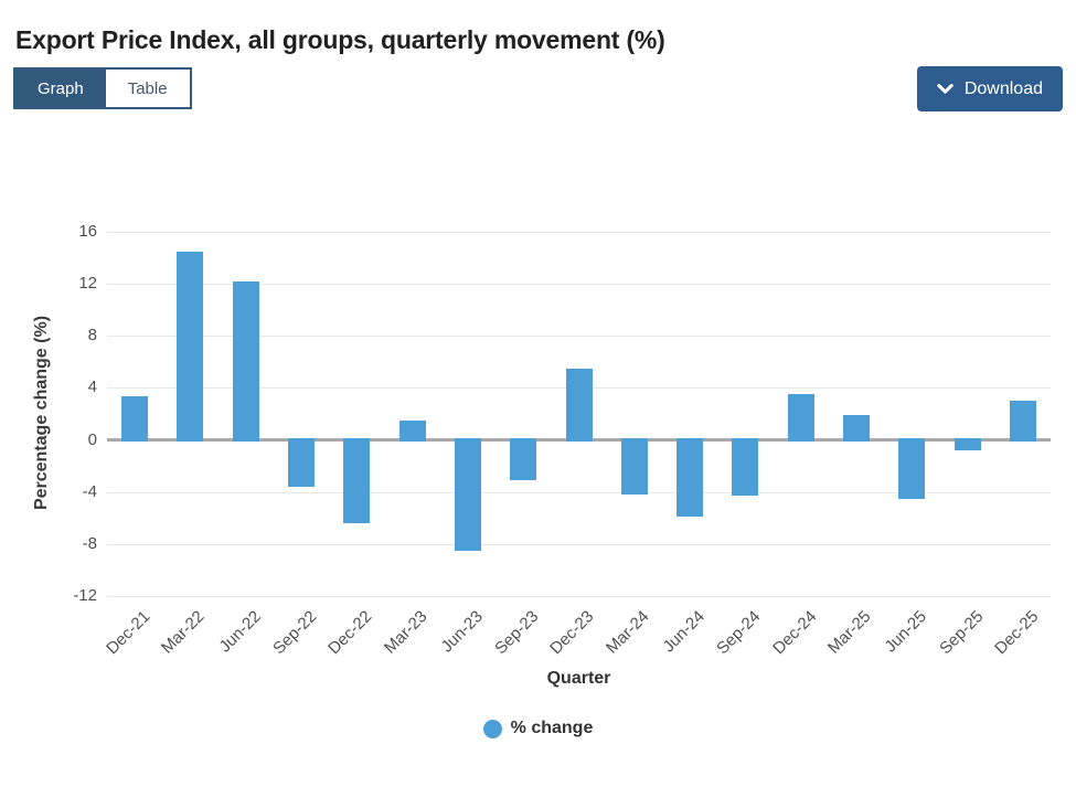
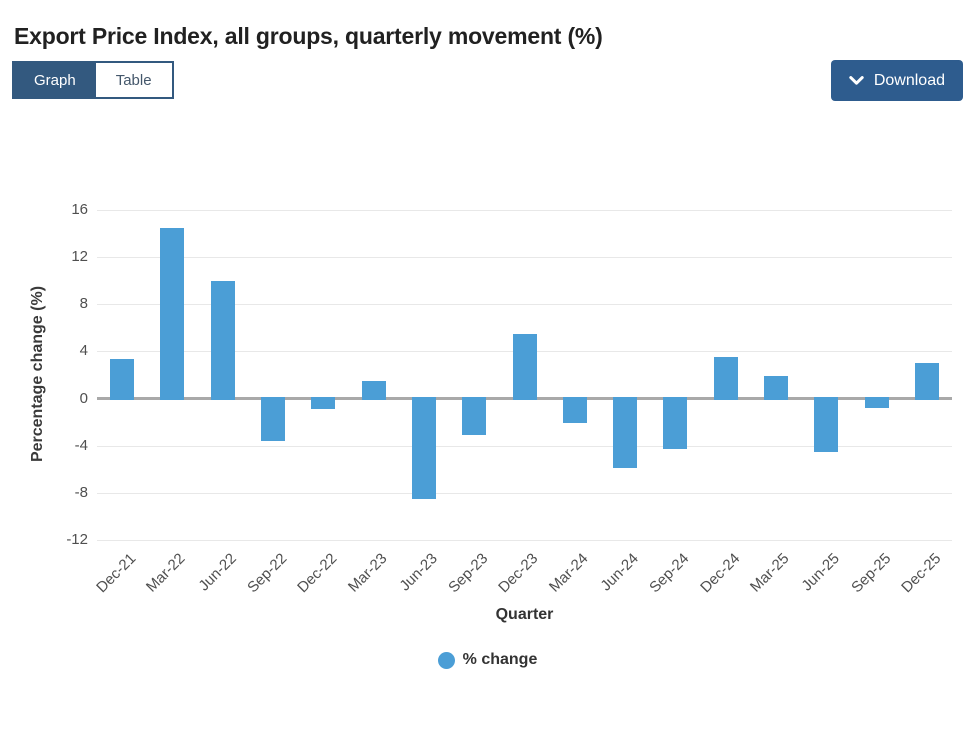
Jun-22: 12.2 -> 10.0
Dec-22: -6.4 -> -0.9
Mar-24: -4.2 -> -2.1
